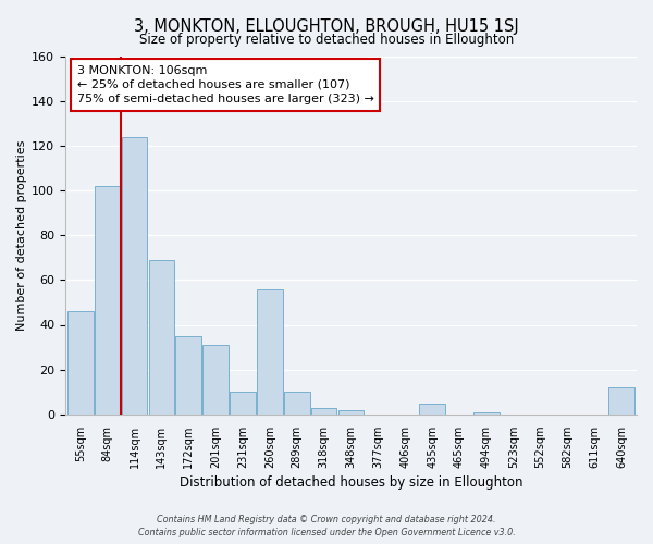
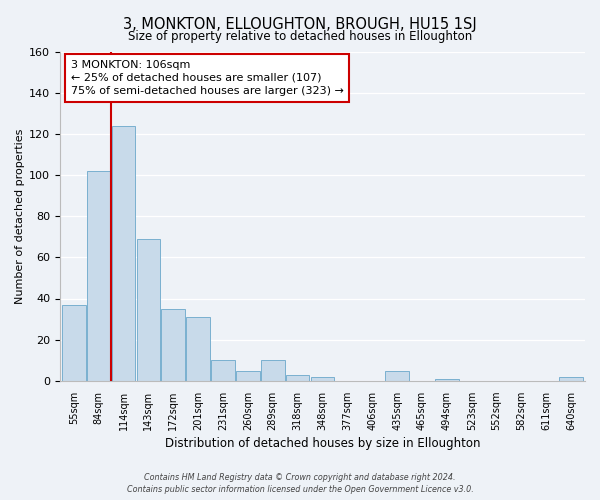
55sqm: 46 -> 37
260sqm: 56 -> 5
640sqm: 12 -> 2
